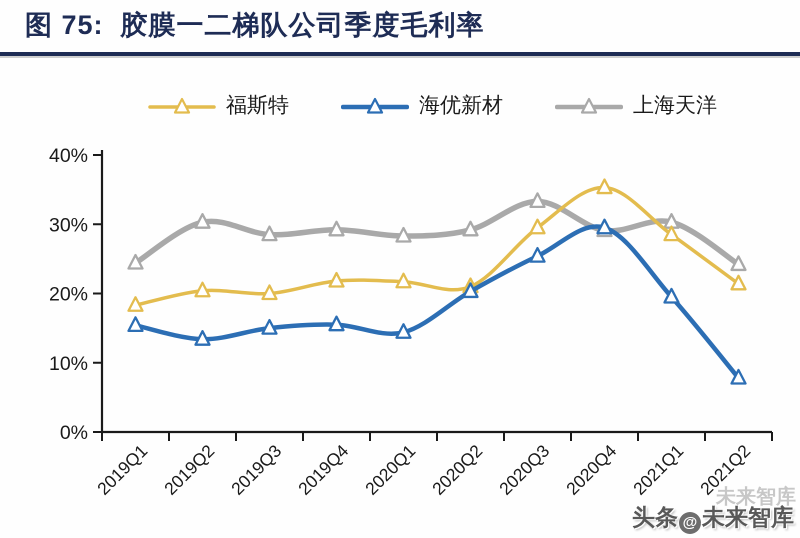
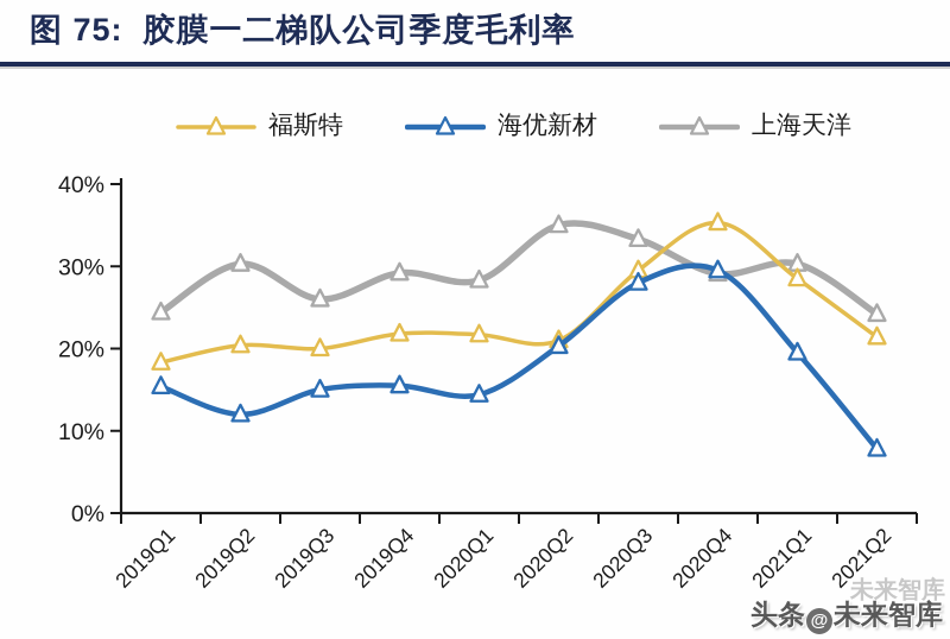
海优新材/2019Q2: 13% -> 12%
上海天洋/2019Q3: 28% -> 26%
上海天洋/2020Q2: 29% -> 35%
海优新材/2020Q3: 25% -> 28%
